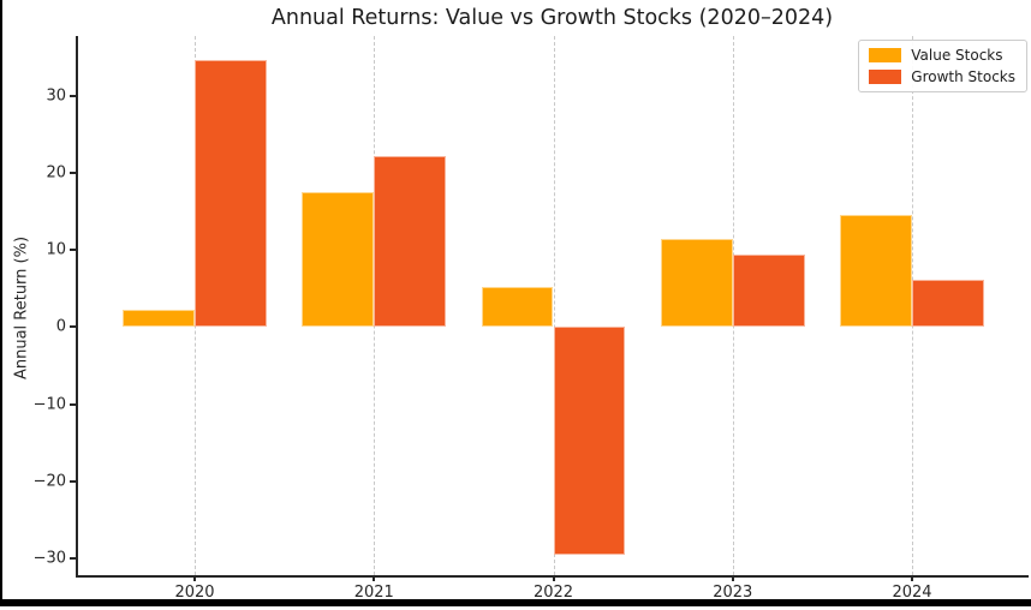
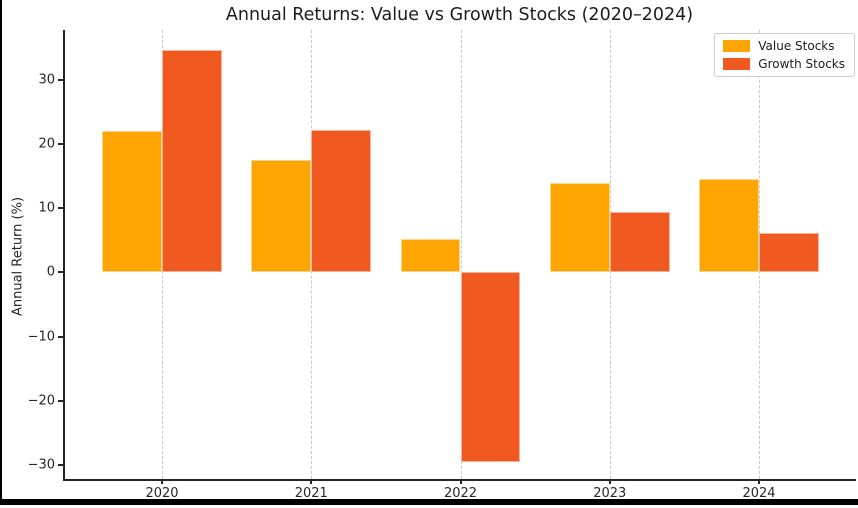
Value Stocks/2020: 2 -> 22
Value Stocks/2023: 11 -> 14
